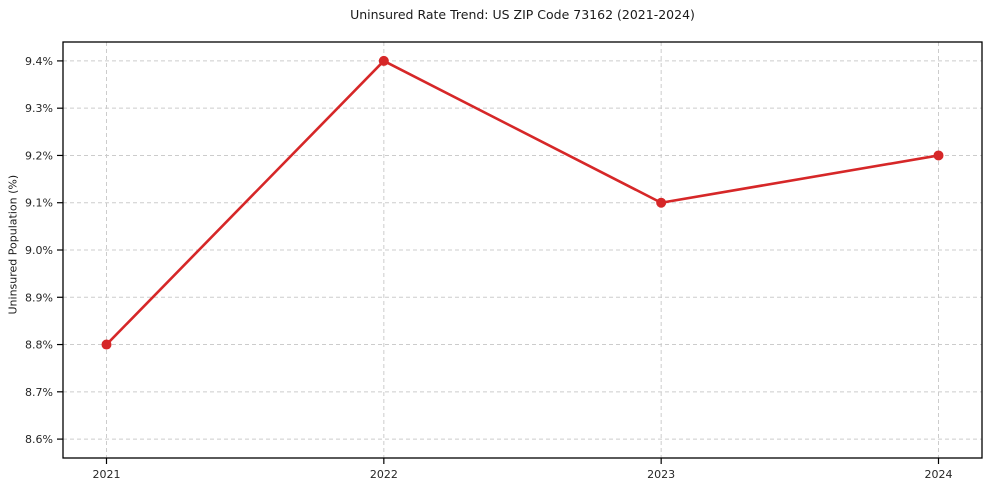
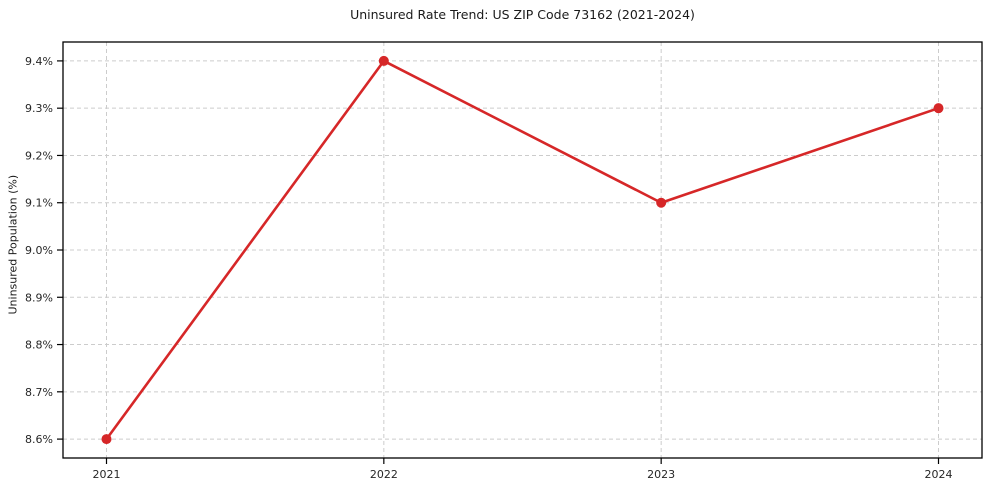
2021: 8.8% -> 8.6%
2024: 9.2% -> 9.3%
